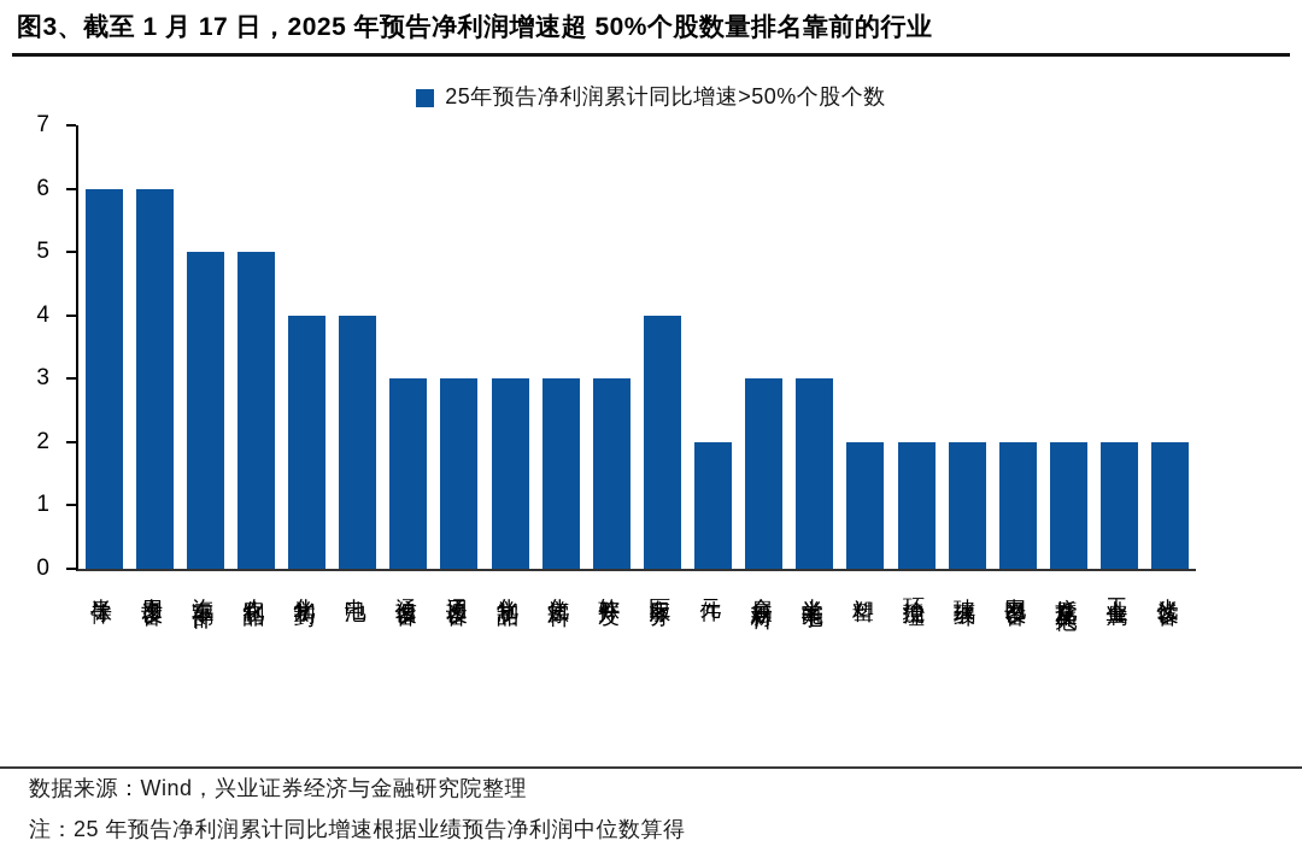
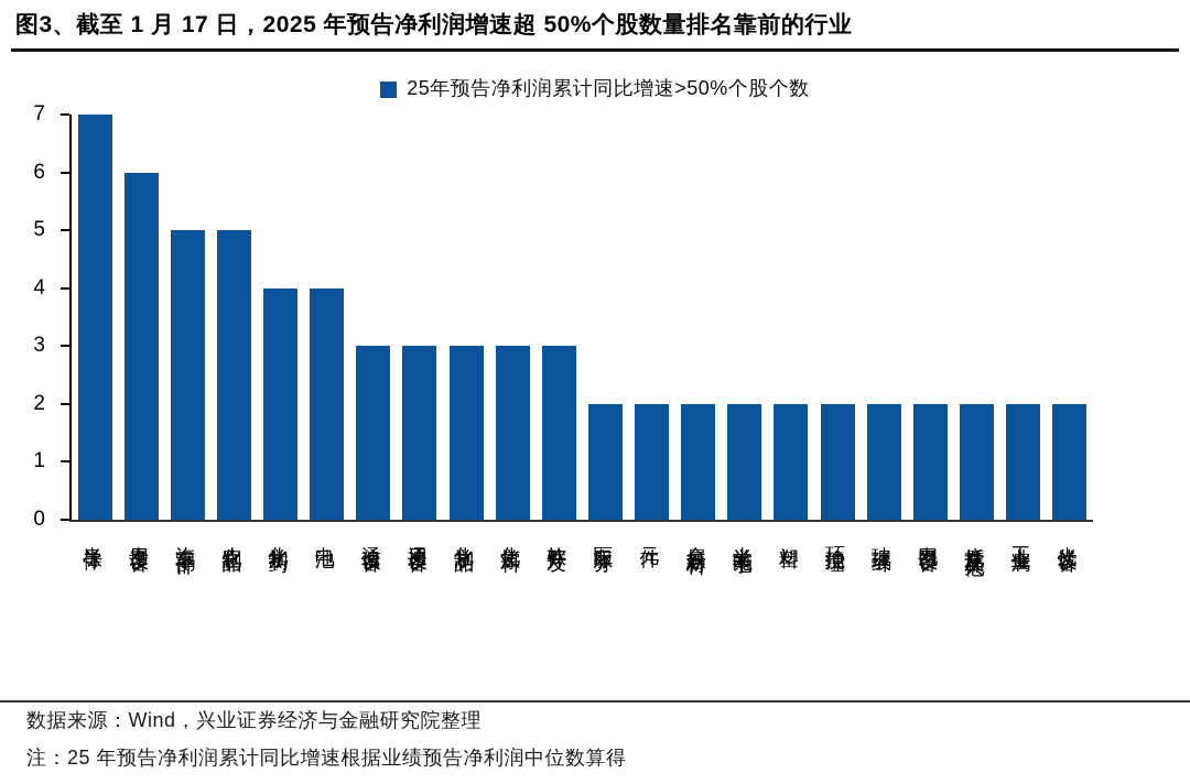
半导体: 6 -> 7
医疗服务: 4 -> 2
金属新材料: 3 -> 2
光学光电子: 3 -> 2
